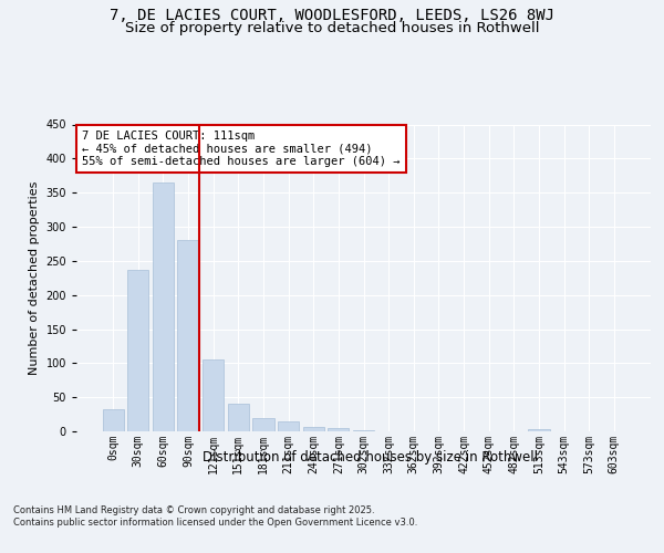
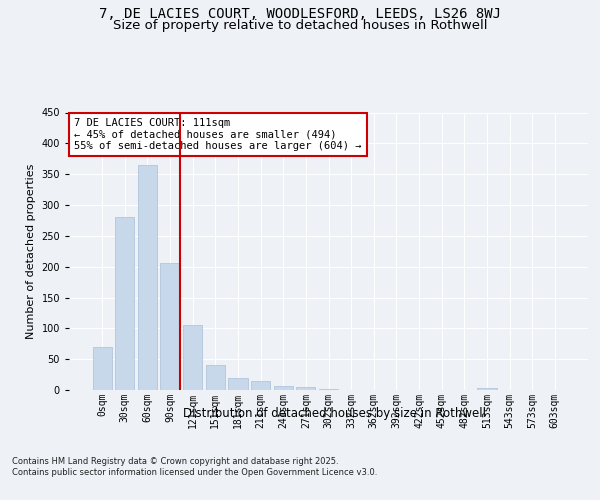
0sqm: 32 -> 70
30sqm: 237 -> 280
90sqm: 280 -> 206
